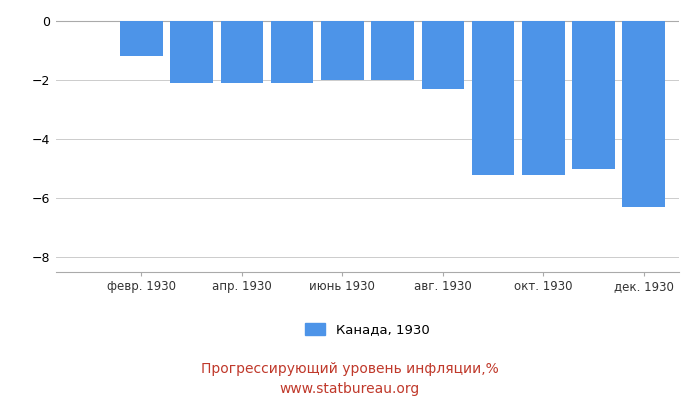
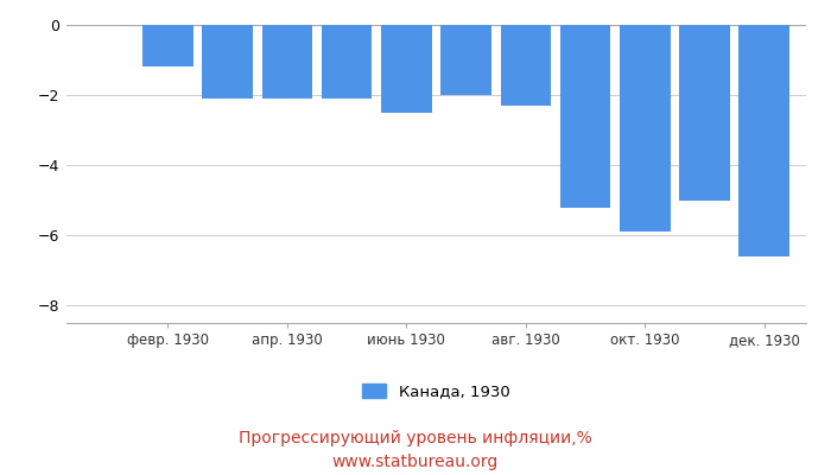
июнь 1930: -2.0 -> -2.5
окт. 1930: -5.2 -> -5.9
дек. 1930: -6.3 -> -6.6
